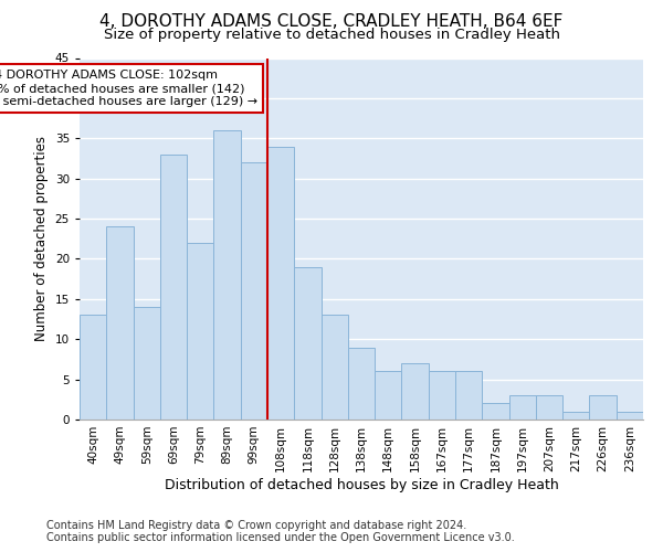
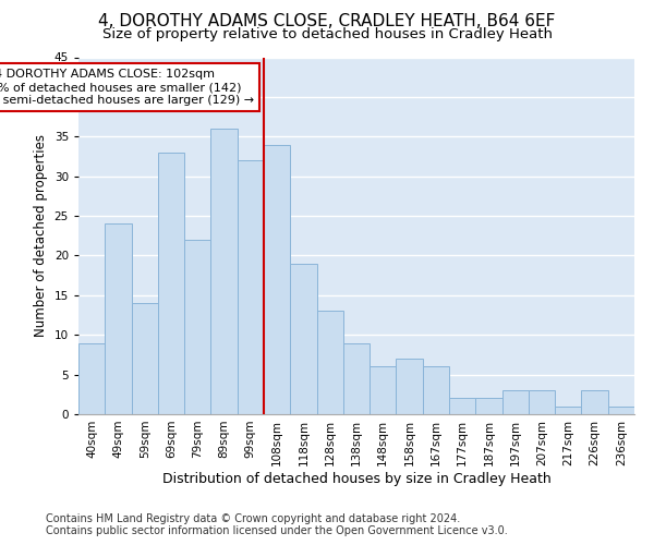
40sqm: 13 -> 9
177sqm: 6 -> 2
